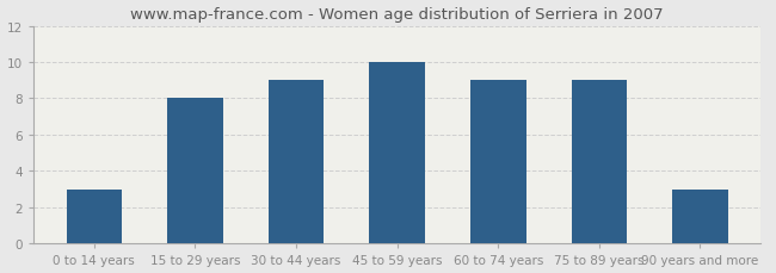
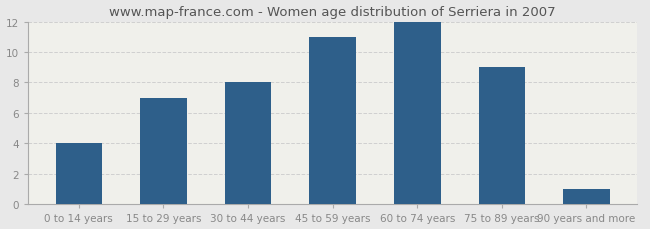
0 to 14 years: 3 -> 4
15 to 29 years: 8 -> 7
30 to 44 years: 9 -> 8
45 to 59 years: 10 -> 11
60 to 74 years: 9 -> 12
90 years and more: 3 -> 1
